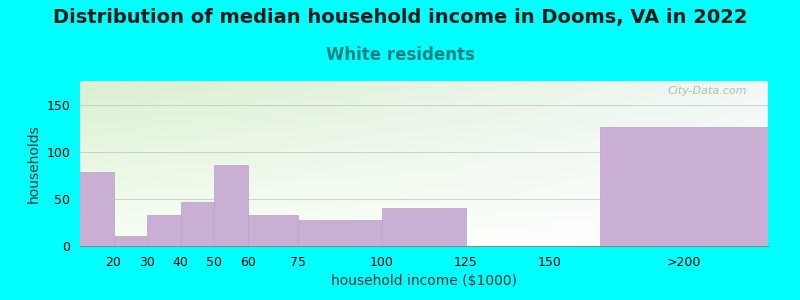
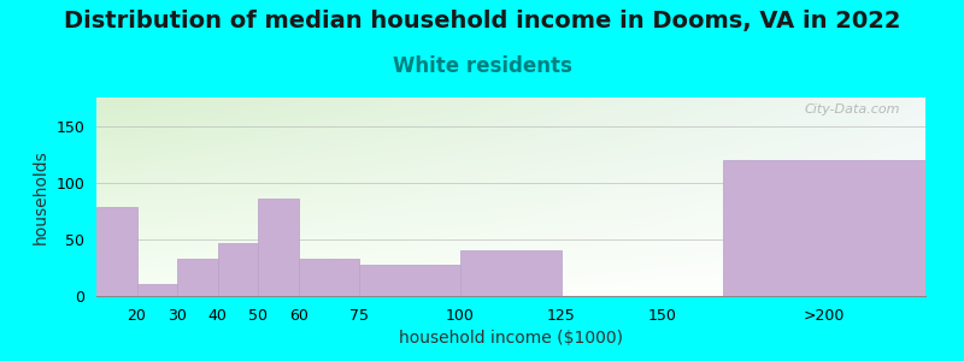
>200: 126 -> 120
